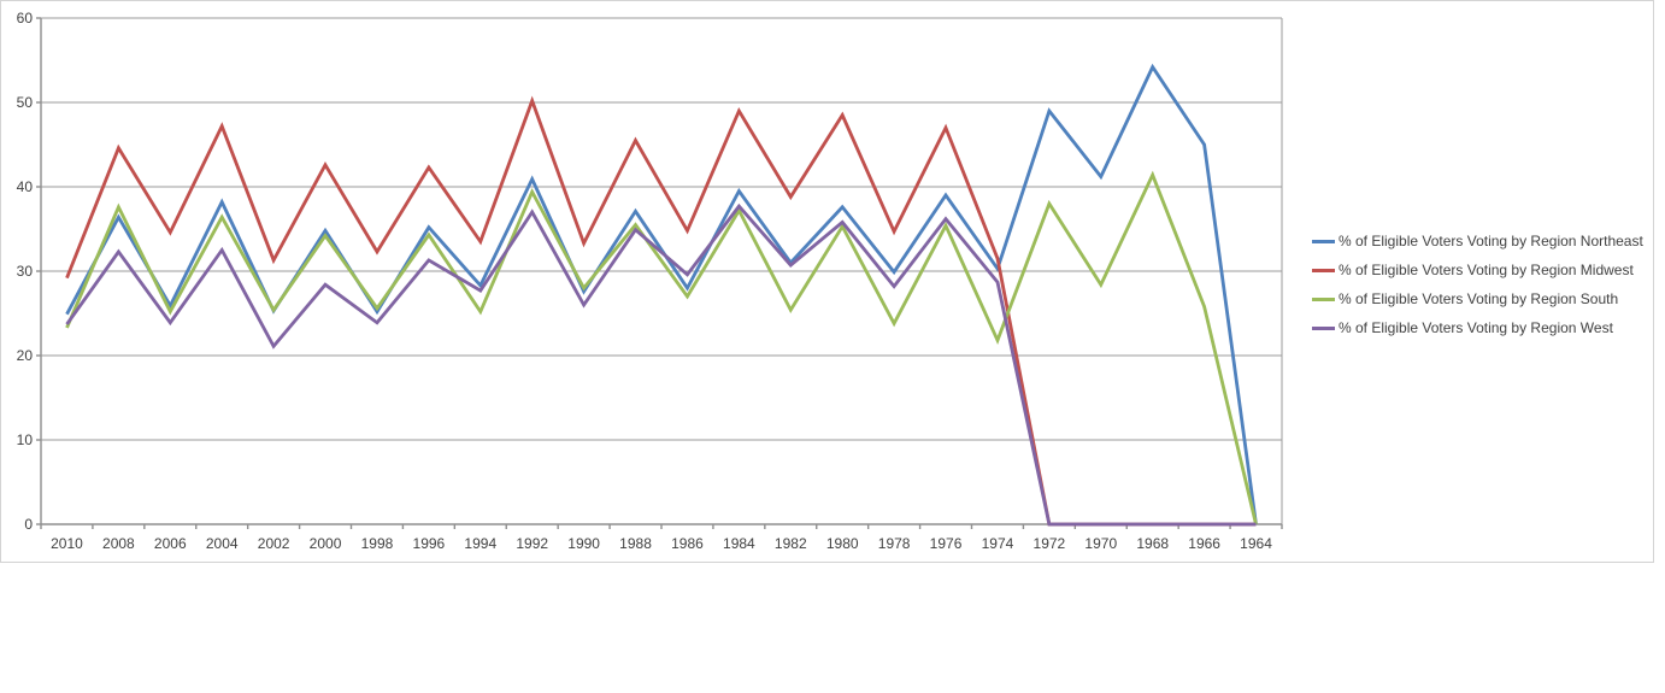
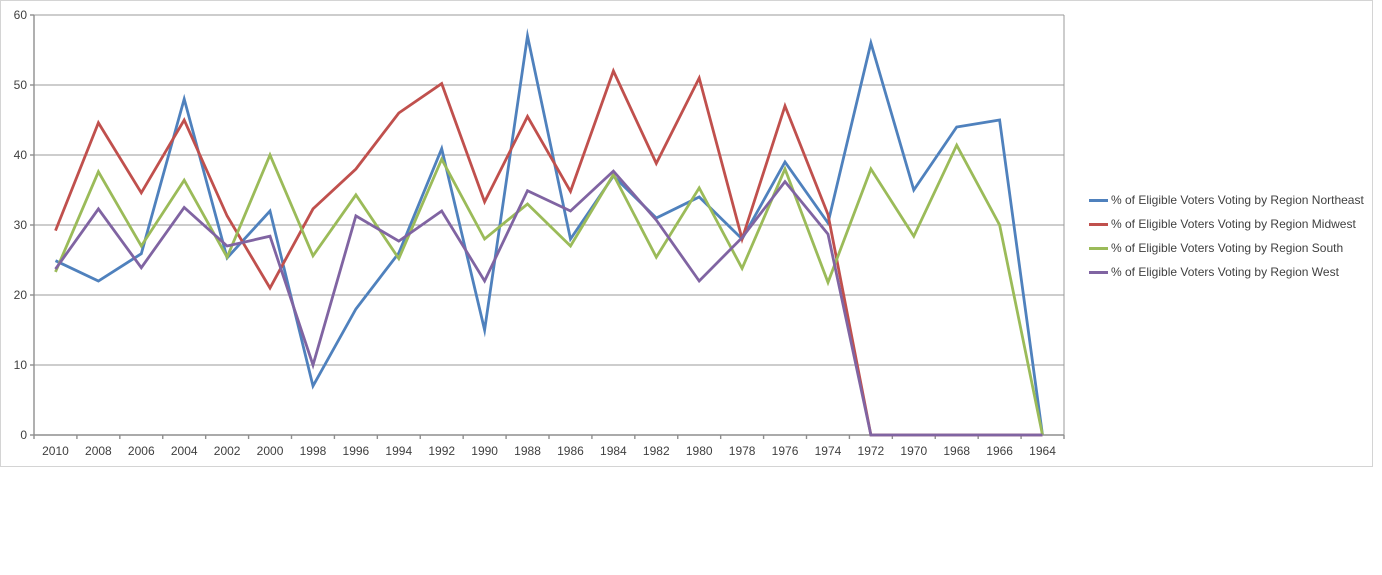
% of Eligible Voters Voting by Region Northeast/2008: 36 -> 22
% of Eligible Voters Voting by Region South/2006: 25 -> 27
% of Eligible Voters Voting by Region Northeast/2004: 38 -> 48
% of Eligible Voters Voting by Region Midwest/2004: 47 -> 45
% of Eligible Voters Voting by Region West/2002: 21 -> 27
% of Eligible Voters Voting by Region Northeast/2000: 35 -> 32
% of Eligible Voters Voting by Region Midwest/2000: 43 -> 21
% of Eligible Voters Voting by Region South/2000: 34 -> 40
% of Eligible Voters Voting by Region Northeast/1998: 25 -> 7
% of Eligible Voters Voting by Region West/1998: 24 -> 10
% of Eligible Voters Voting by Region Northeast/1996: 35 -> 18
% of Eligible Voters Voting by Region Midwest/1996: 42 -> 38
% of Eligible Voters Voting by Region Northeast/1994: 28 -> 26
% of Eligible Voters Voting by Region Midwest/1994: 34 -> 46
% of Eligible Voters Voting by Region West/1992: 37 -> 32
% of Eligible Voters Voting by Region Northeast/1990: 28 -> 15
% of Eligible Voters Voting by Region West/1990: 26 -> 22
% of Eligible Voters Voting by Region Northeast/1988: 37 -> 57
% of Eligible Voters Voting by Region South/1988: 36 -> 33
% of Eligible Voters Voting by Region West/1986: 30 -> 32
% of Eligible Voters Voting by Region Northeast/1984: 40 -> 37
% of Eligible Voters Voting by Region Midwest/1984: 49 -> 52
% of Eligible Voters Voting by Region Northeast/1980: 38 -> 34
% of Eligible Voters Voting by Region Midwest/1980: 48 -> 51
% of Eligible Voters Voting by Region West/1980: 36 -> 22
% of Eligible Voters Voting by Region Northeast/1978: 30 -> 28
% of Eligible Voters Voting by Region Midwest/1978: 35 -> 28
% of Eligible Voters Voting by Region South/1976: 35 -> 38
% of Eligible Voters Voting by Region Northeast/1972: 49 -> 56
% of Eligible Voters Voting by Region Northeast/1970: 41 -> 35
% of Eligible Voters Voting by Region Northeast/1968: 54 -> 44
% of Eligible Voters Voting by Region South/1966: 26 -> 30
